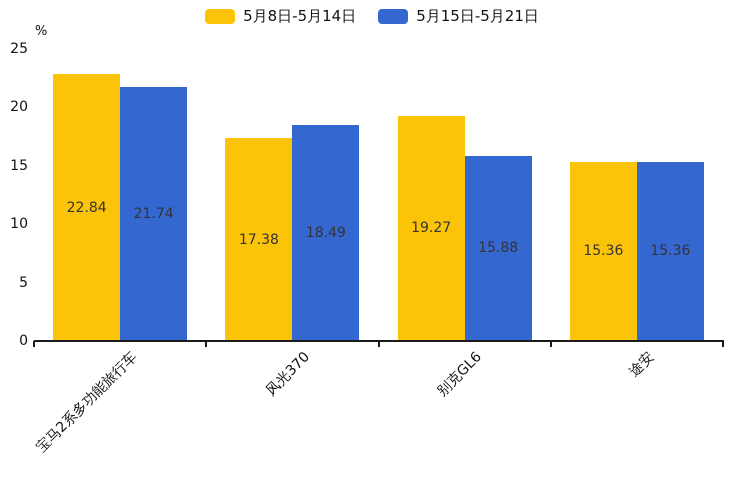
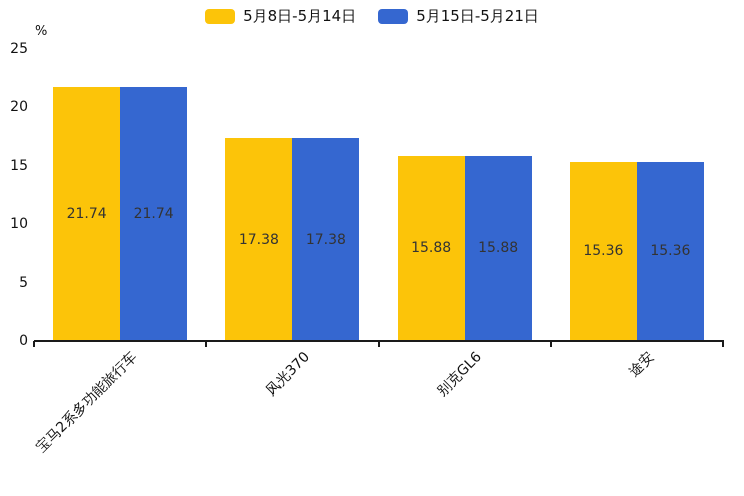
5月8日-5月14日/宝马2系多功能旅行车: 22.84 -> 21.74
5月15日-5月21日/风光370: 18.49 -> 17.38
5月8日-5月14日/别克GL6: 19.27 -> 15.88
